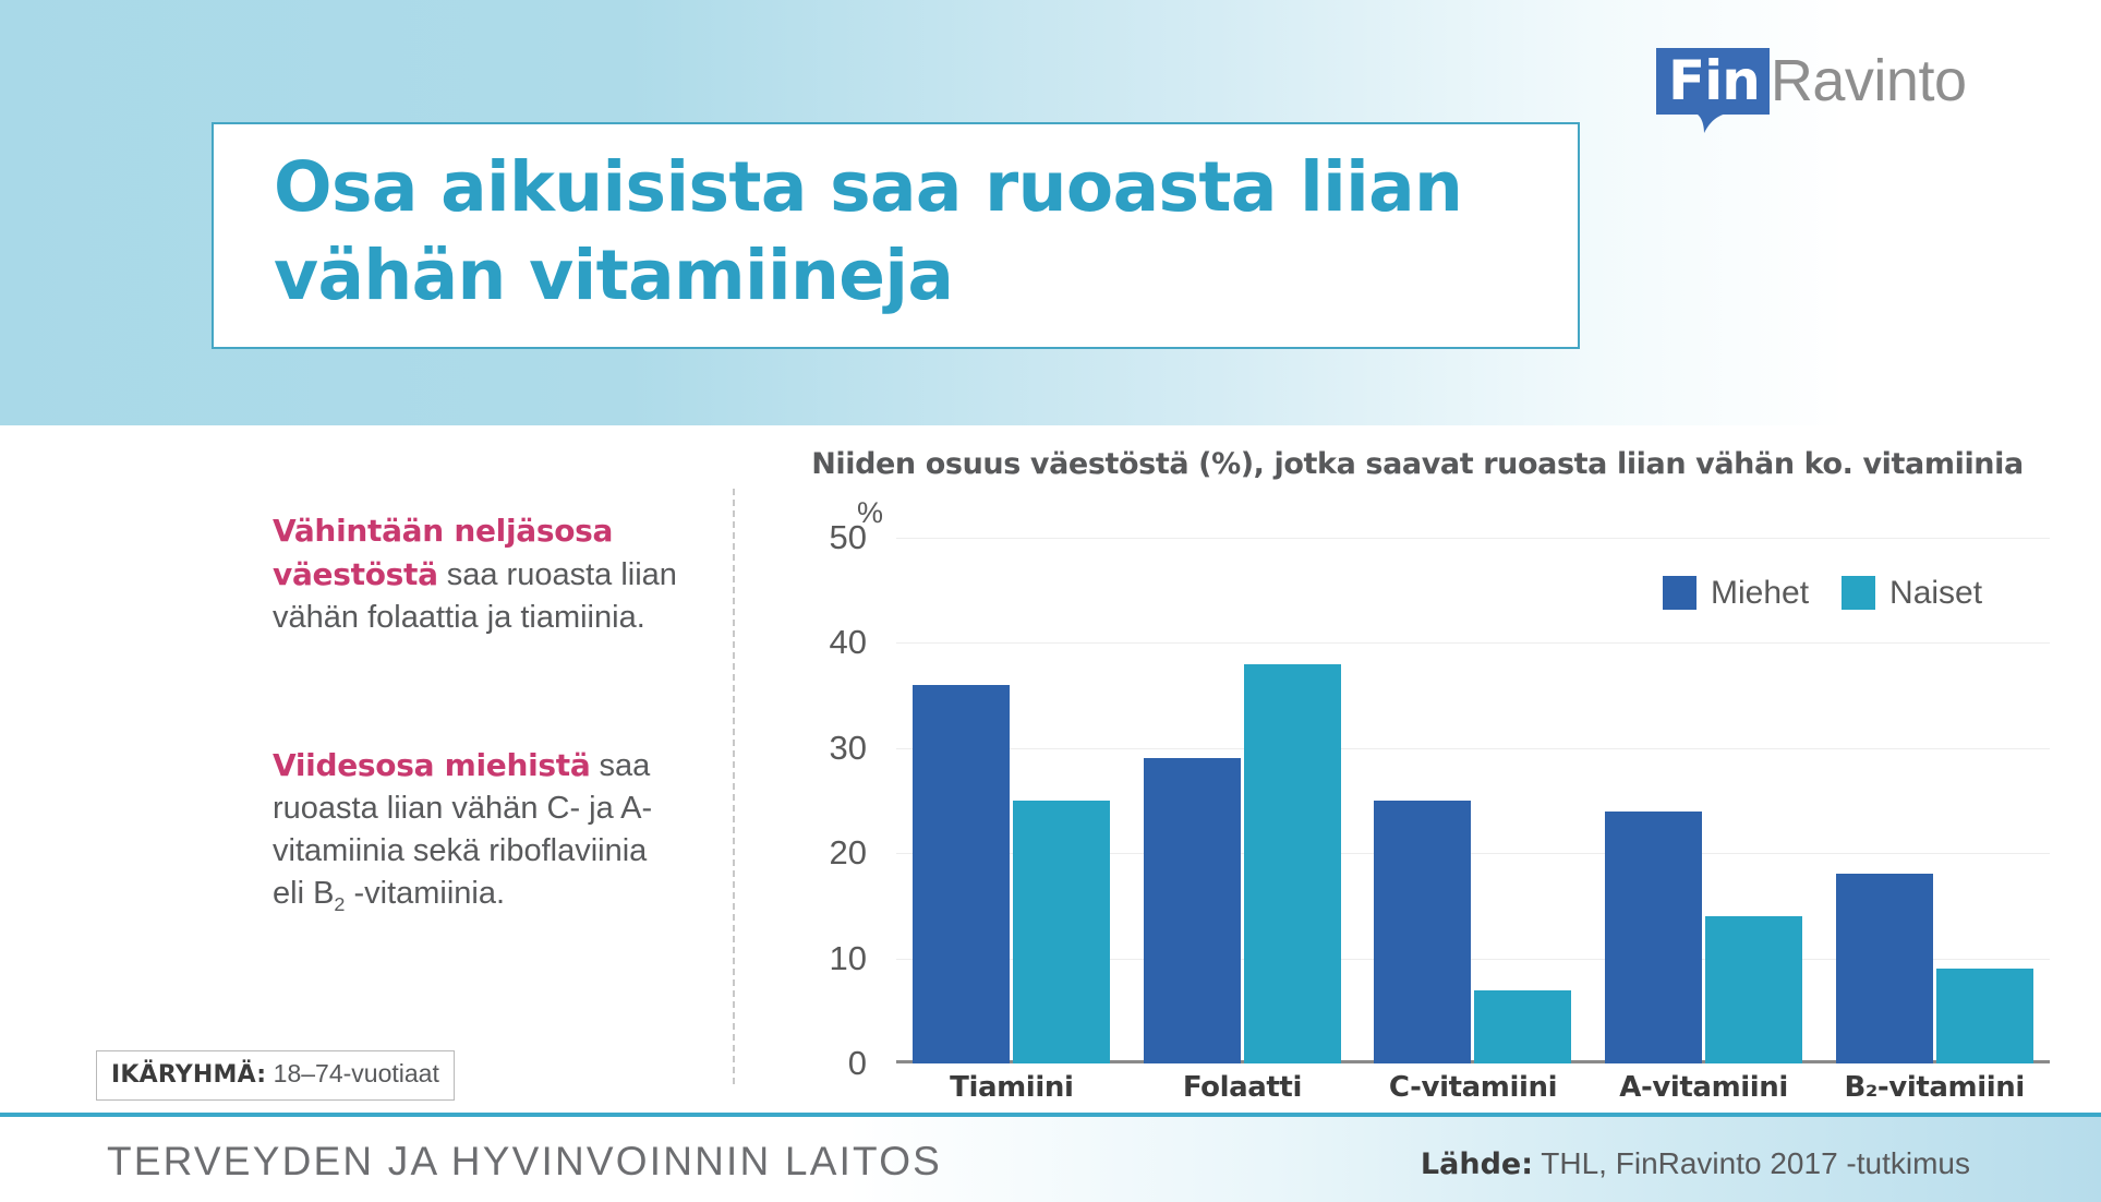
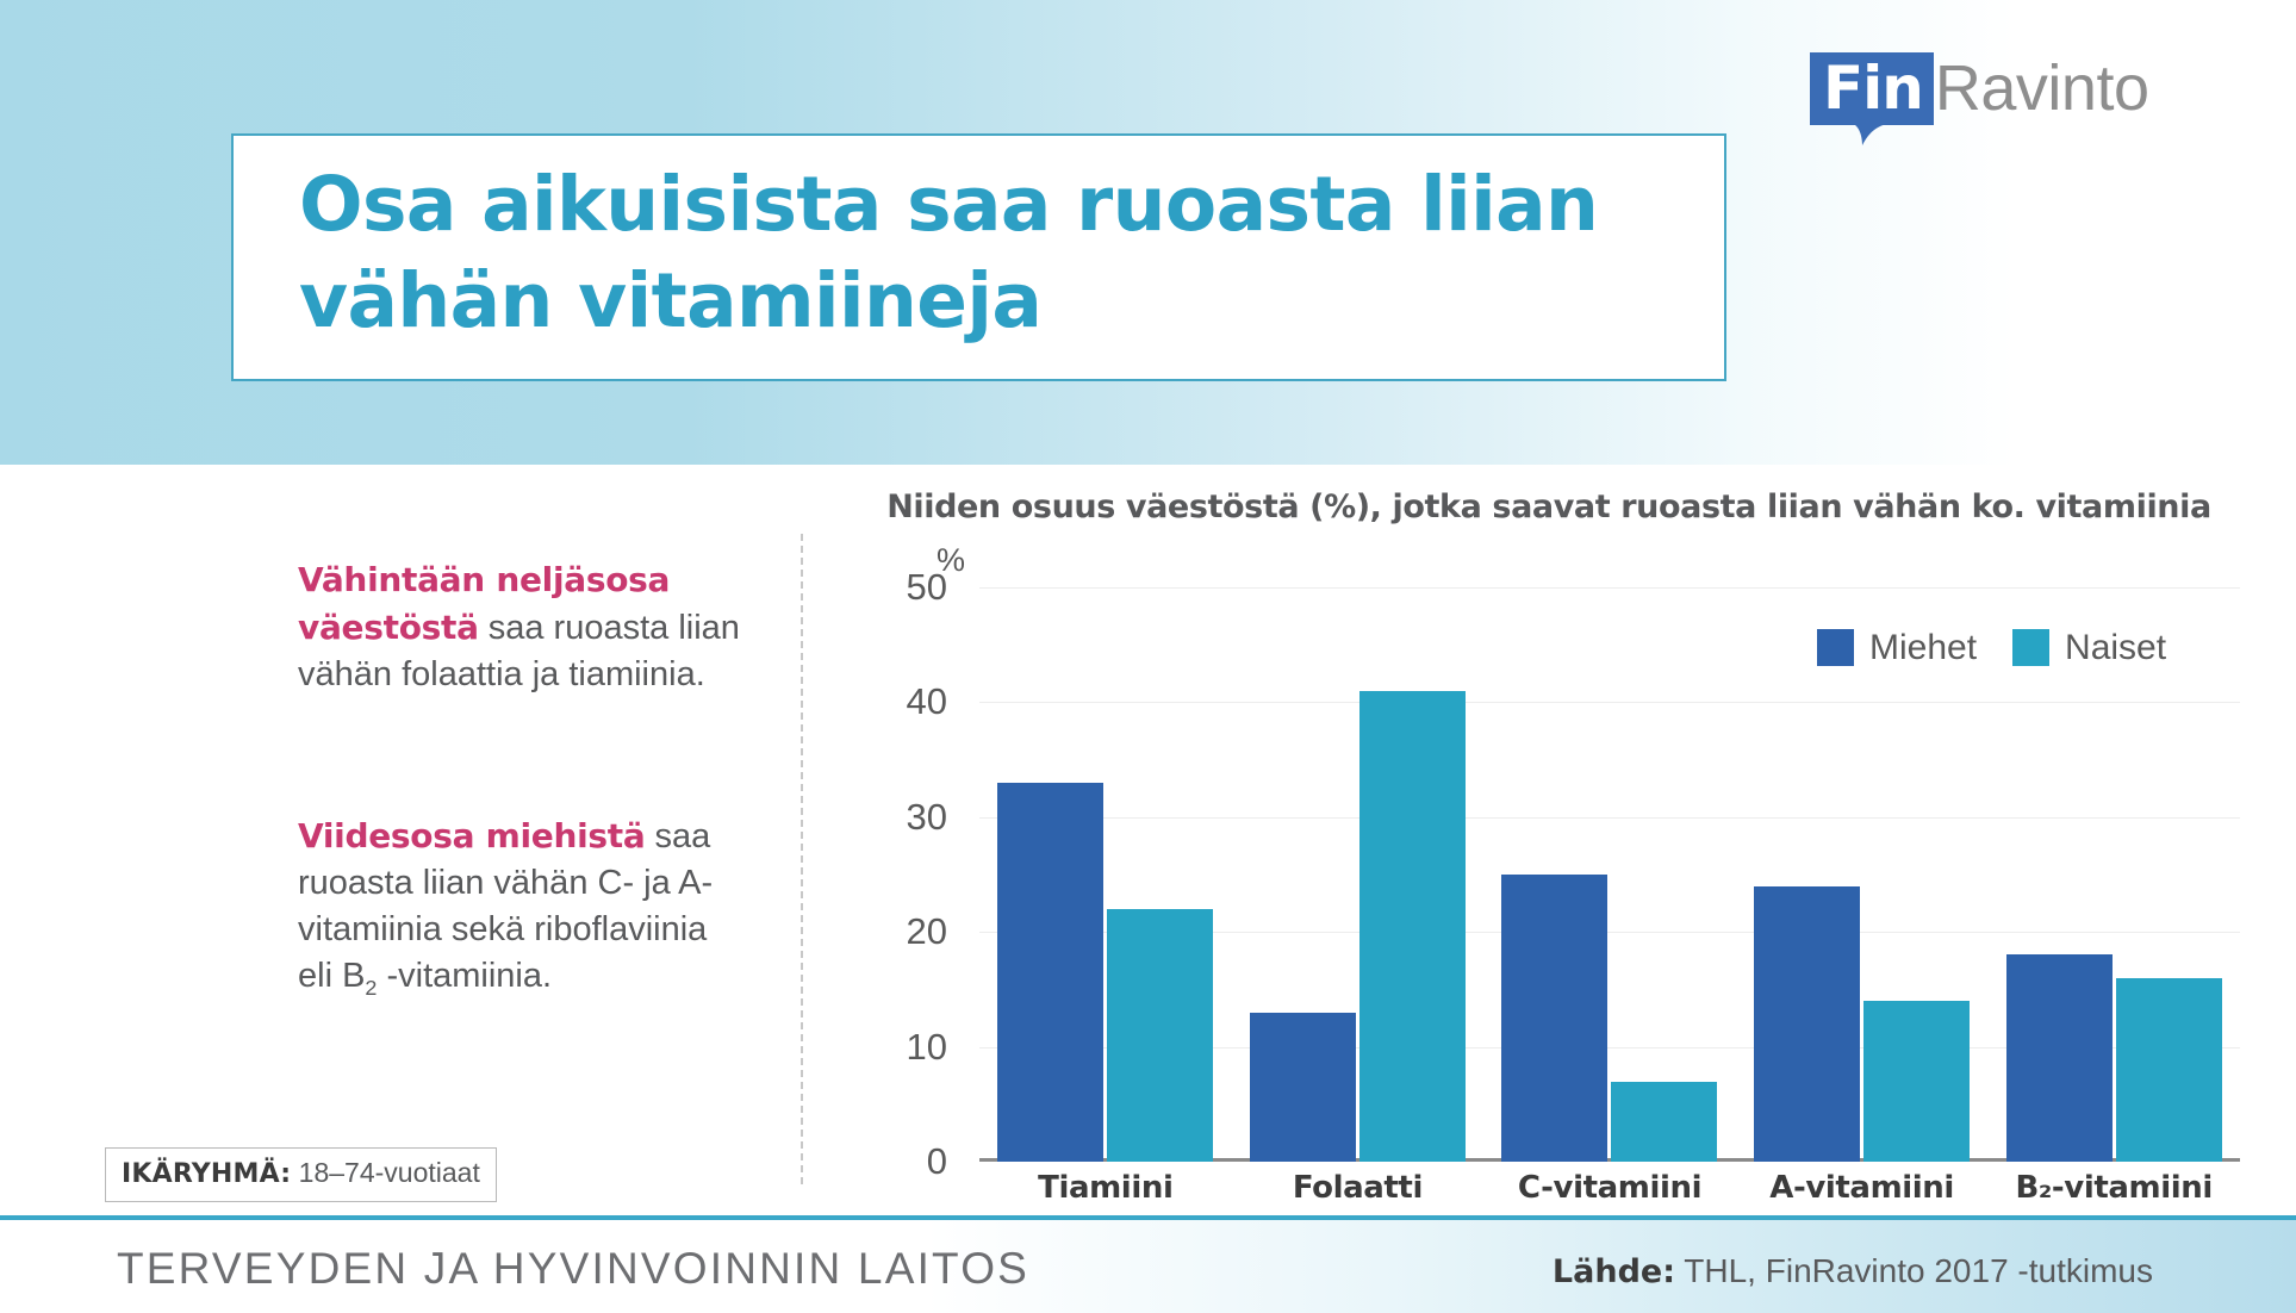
Miehet/Tiamiini: 36 -> 33
Naiset/Tiamiini: 25 -> 22
Miehet/Folaatti: 29 -> 13
Naiset/Folaatti: 38 -> 41
Naiset/B₂-vitamiini: 9 -> 16
